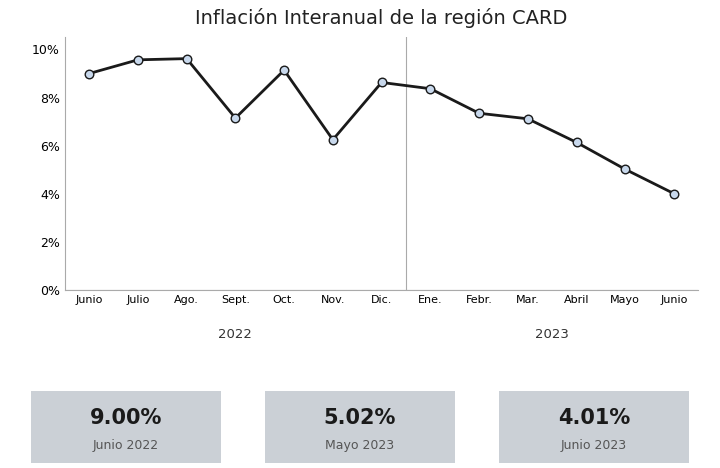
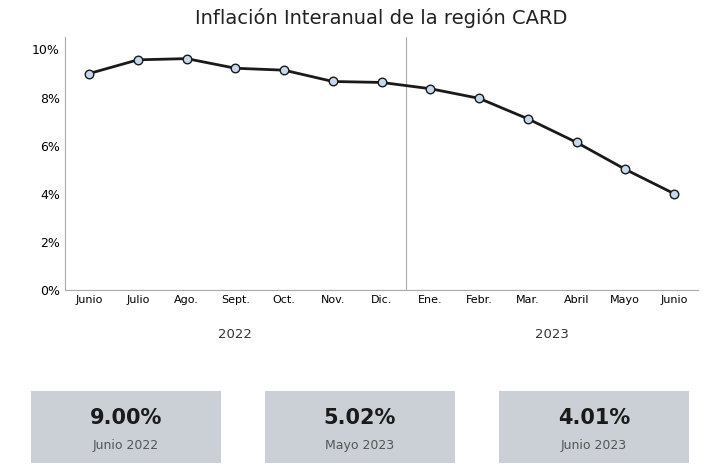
Sept.: 7.15% -> 9.22%
Nov.: 6.25% -> 8.67%
Febr.: 7.35% -> 7.97%
